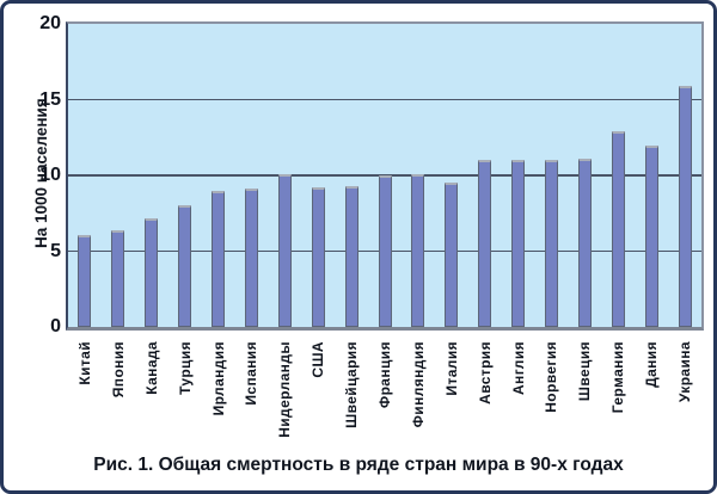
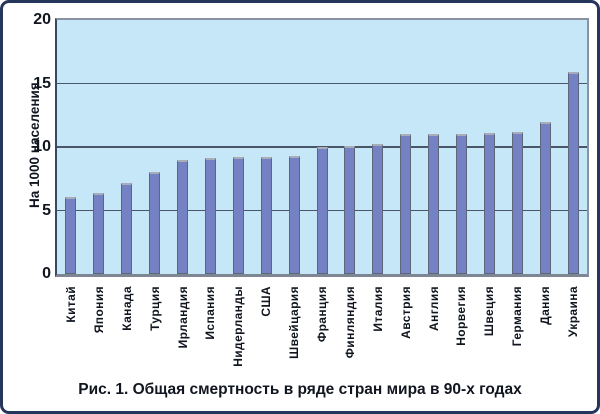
Нидерланды: 10.1 -> 9.2
Италия: 9.5 -> 10.2
Германия: 12.9 -> 11.2
